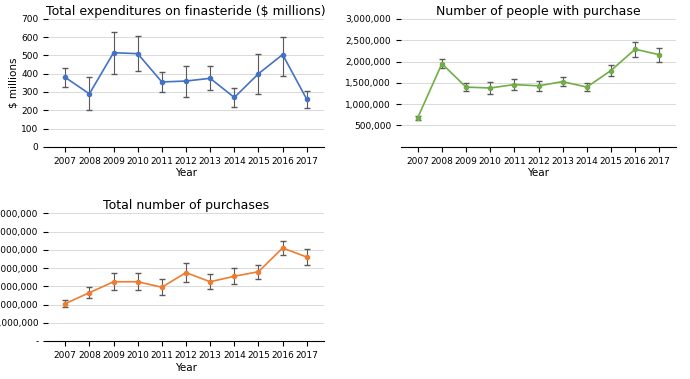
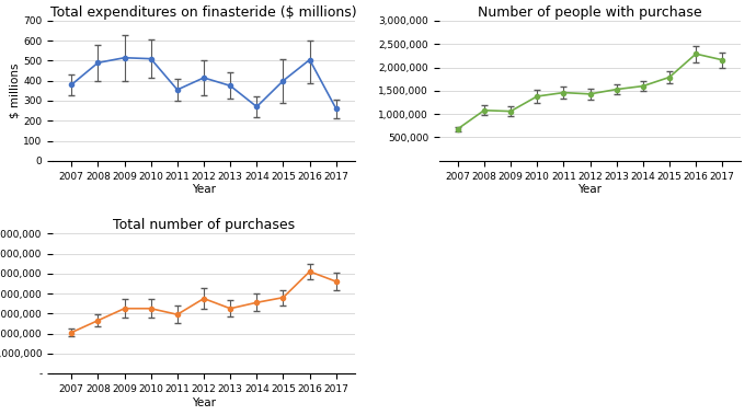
Total expenditures on finasteride ($ millions)/2008: 290 -> 490
Total expenditures on finasteride ($ millions)/2012: 360 -> 420
Number of people with purchase/2008: 1,950,000 -> 1,080,000
Number of people with purchase/2009: 1,400,000 -> 1,060,000
Number of people with purchase/2014: 1,400,000 -> 1,600,000
